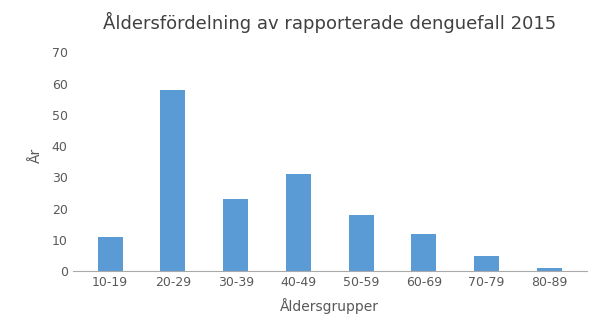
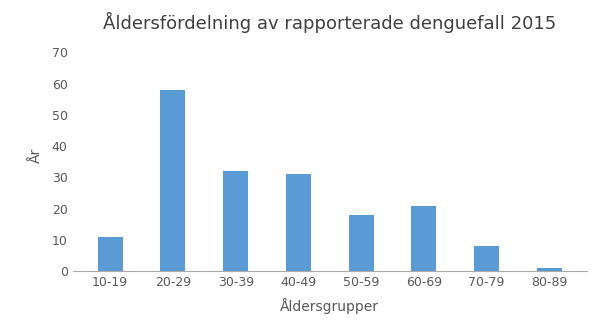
30-39: 23 -> 32
60-69: 12 -> 21
70-79: 5 -> 8
